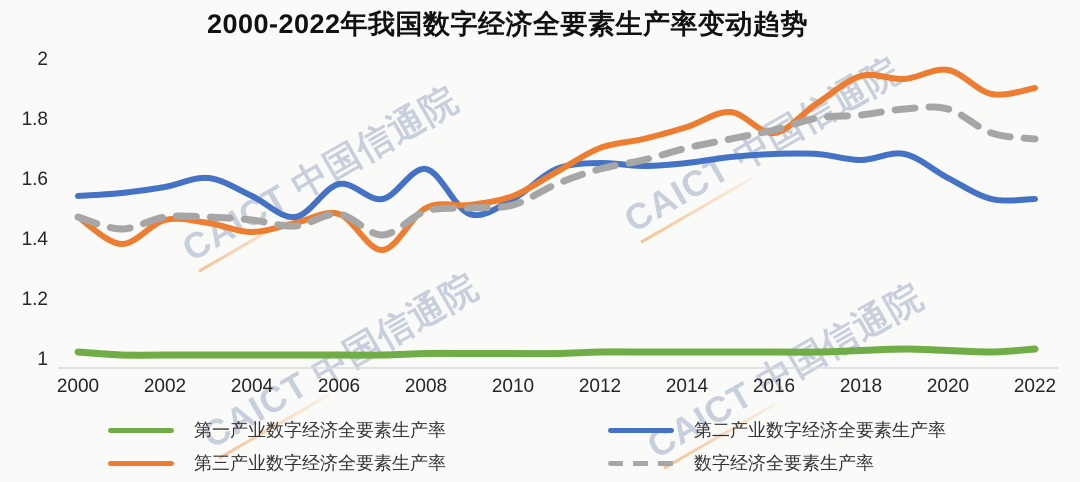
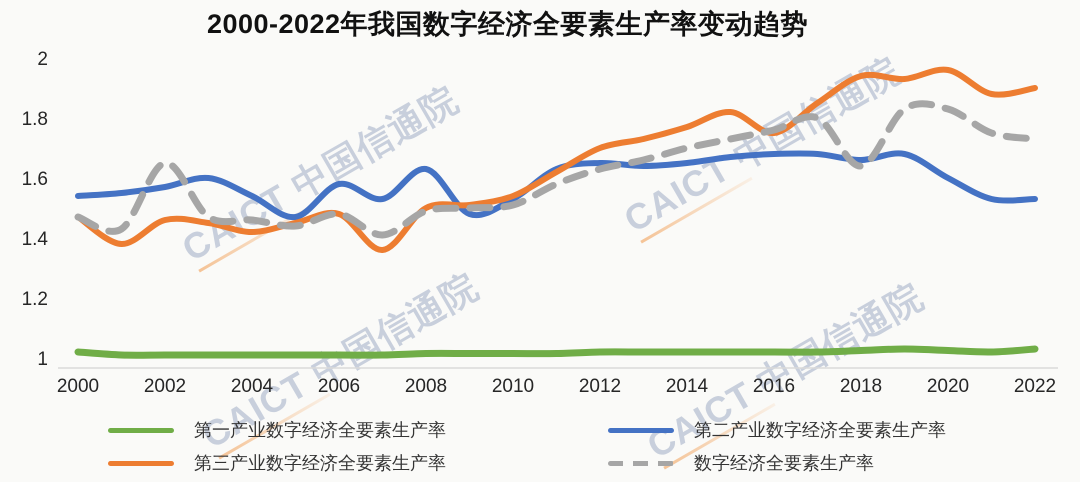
数字经济全要素生产率/2002: 1.47 -> 1.65
数字经济全要素生产率/2018: 1.81 -> 1.64
